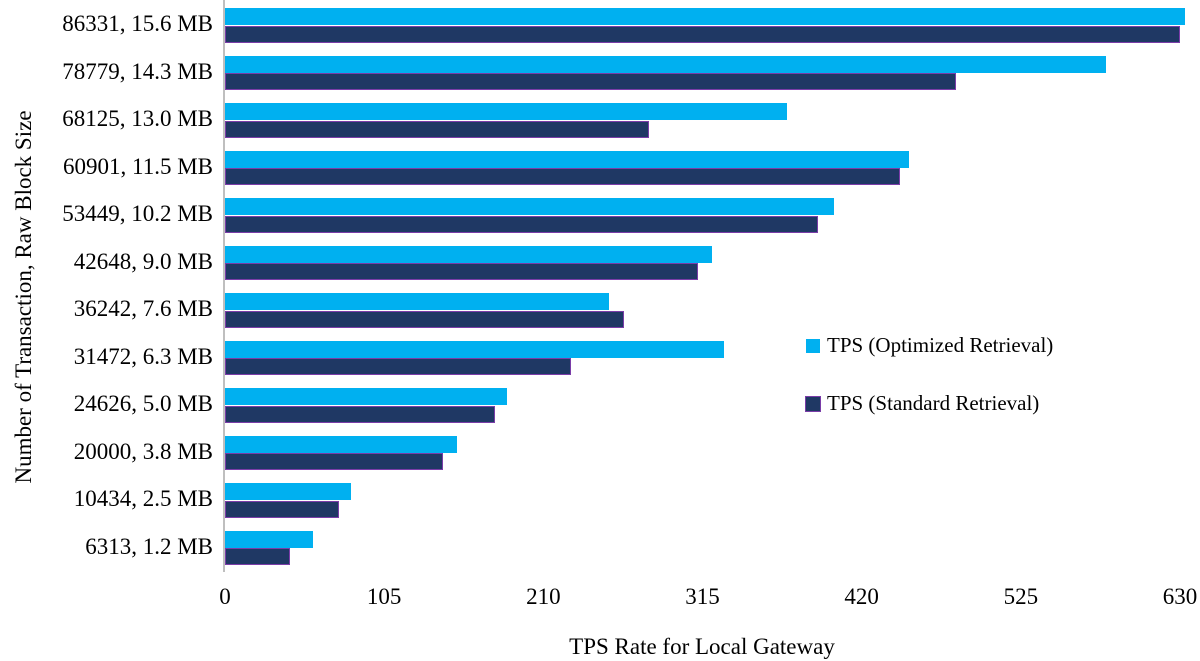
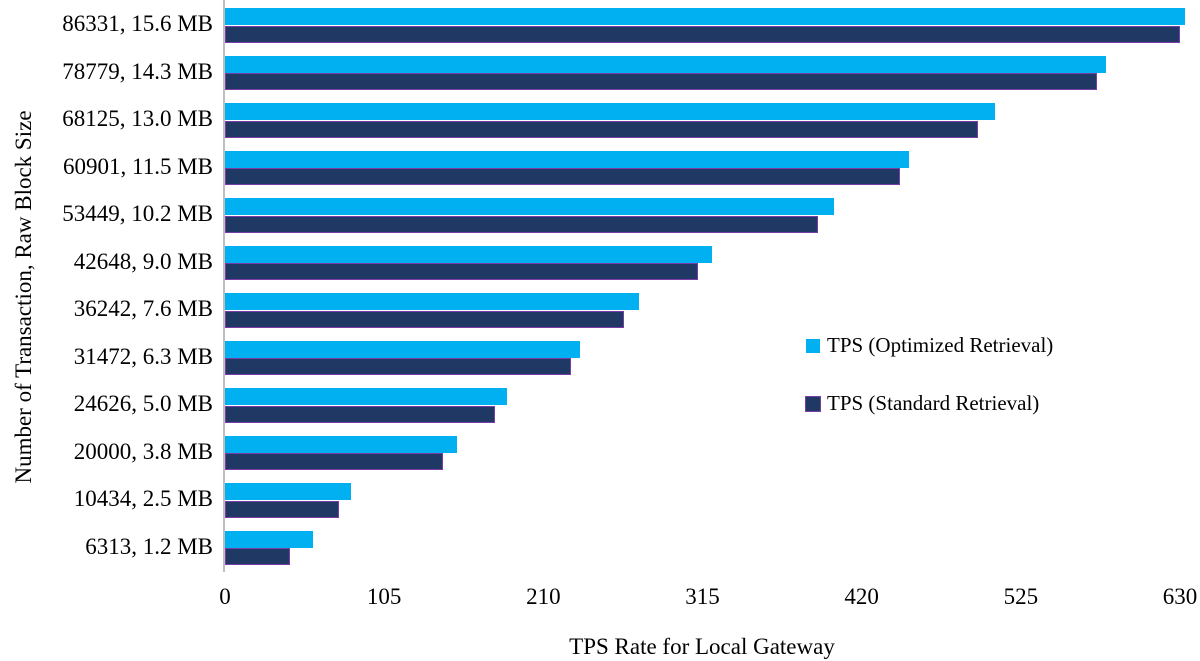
TPS (Standard Retrieval)/78779, 14.3 MB: 482 -> 575
TPS (Optimized Retrieval)/68125, 13.0 MB: 371 -> 508
TPS (Standard Retrieval)/68125, 13.0 MB: 280 -> 497
TPS (Optimized Retrieval)/36242, 7.6 MB: 253 -> 273
TPS (Optimized Retrieval)/31472, 6.3 MB: 329 -> 234
